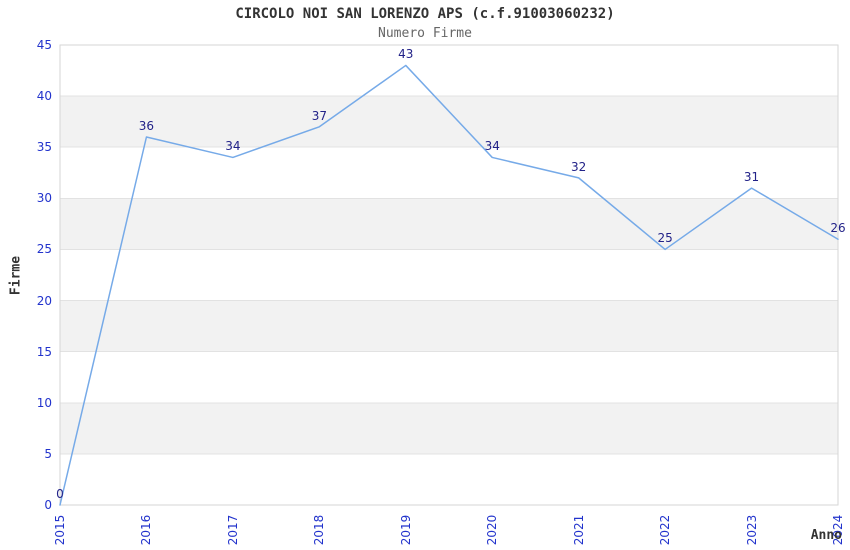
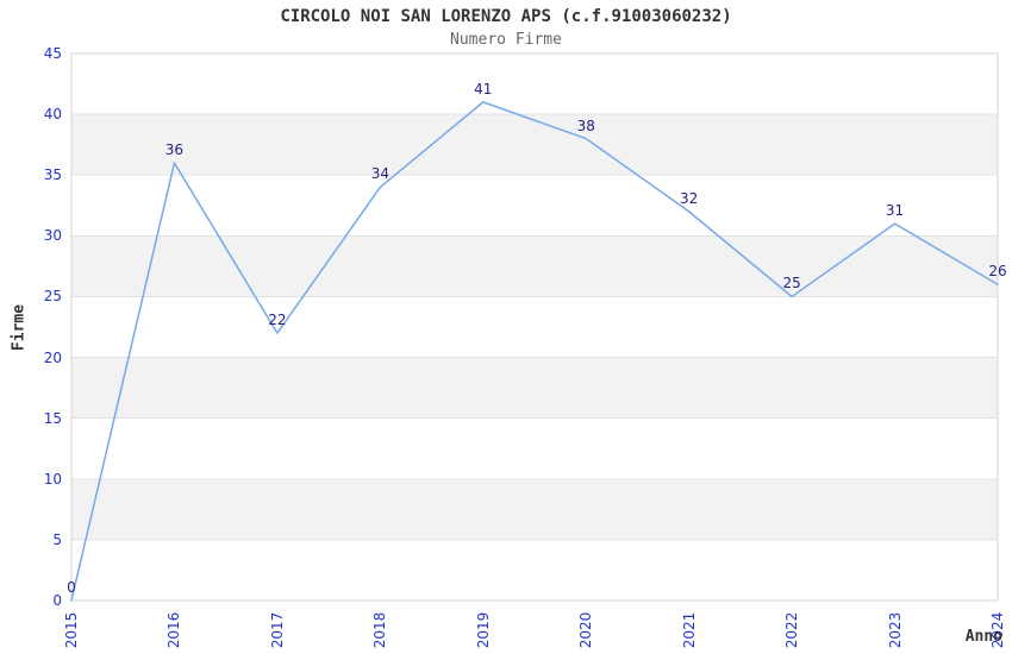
2017: 34 -> 22
2018: 37 -> 34
2019: 43 -> 41
2020: 34 -> 38
